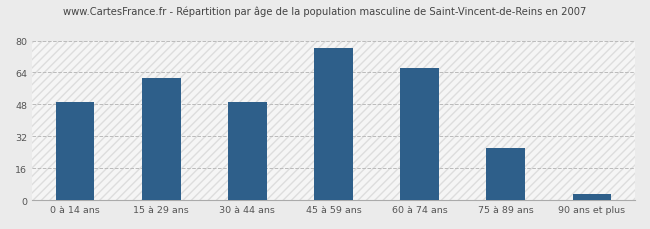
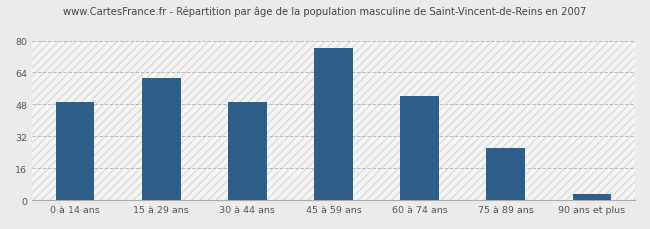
60 à 74 ans: 66 -> 52
